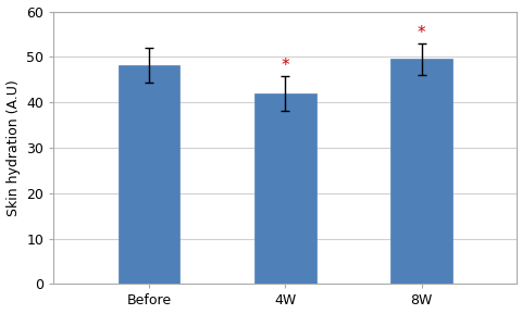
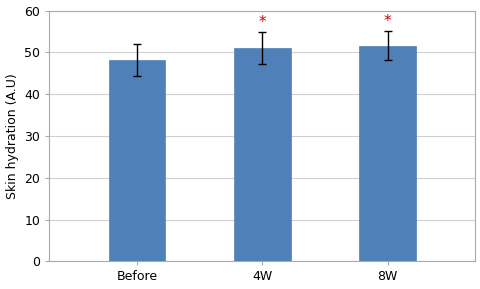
4W: 42.0 -> 51.0
8W: 49.5 -> 51.6
